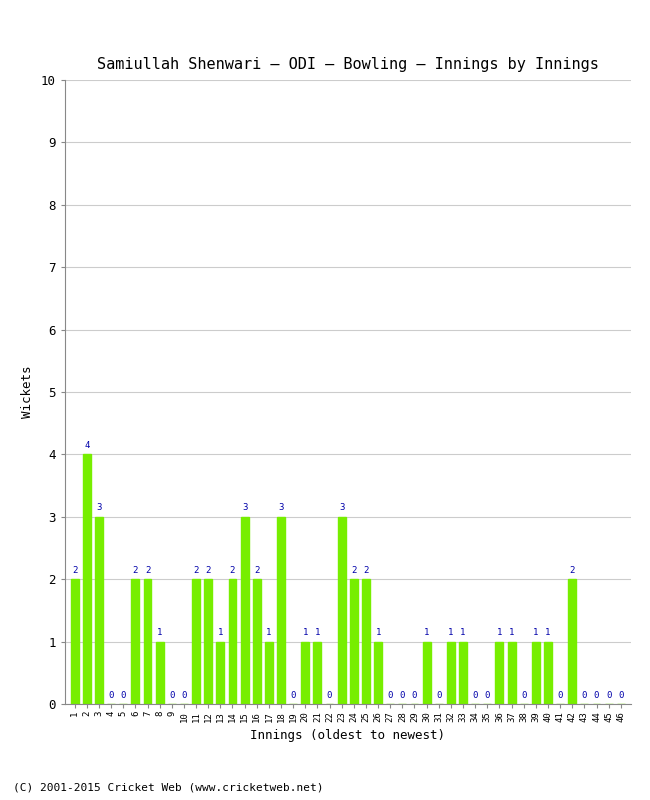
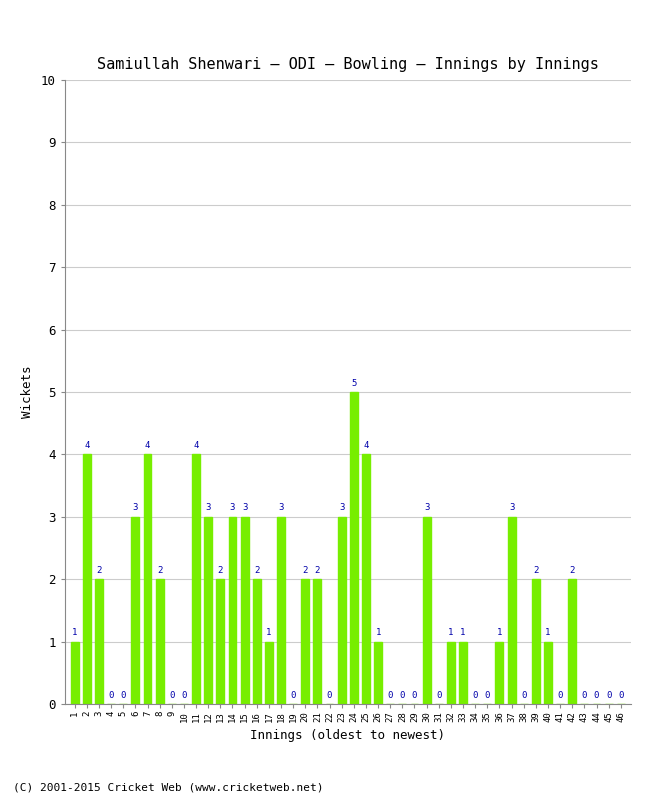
1: 2 -> 1
3: 3 -> 2
6: 2 -> 3
7: 2 -> 4
8: 1 -> 2
11: 2 -> 4
12: 2 -> 3
13: 1 -> 2
14: 2 -> 3
20: 1 -> 2
21: 1 -> 2
24: 2 -> 5
25: 2 -> 4
30: 1 -> 3
37: 1 -> 3
39: 1 -> 2
